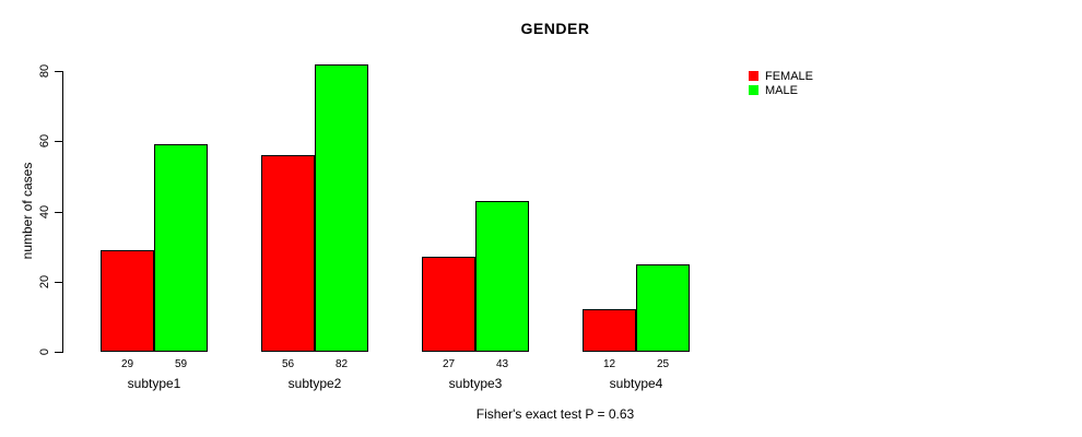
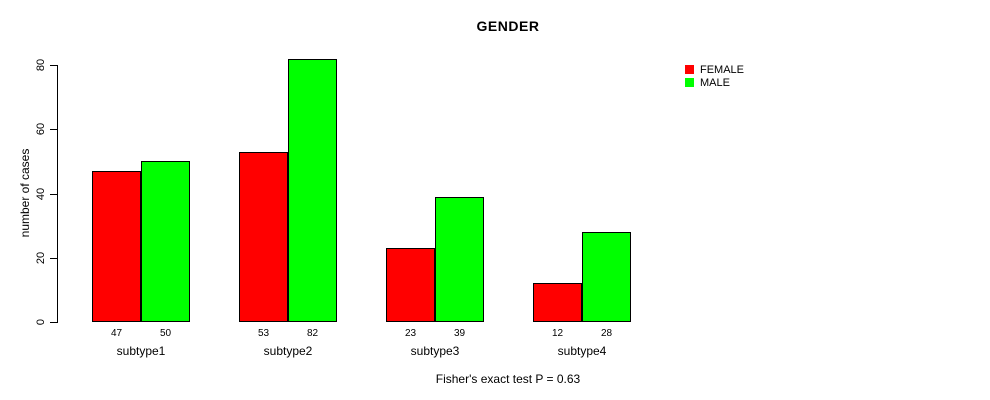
FEMALE/subtype1: 29 -> 47
MALE/subtype1: 59 -> 50
FEMALE/subtype2: 56 -> 53
FEMALE/subtype3: 27 -> 23
MALE/subtype3: 43 -> 39
MALE/subtype4: 25 -> 28
